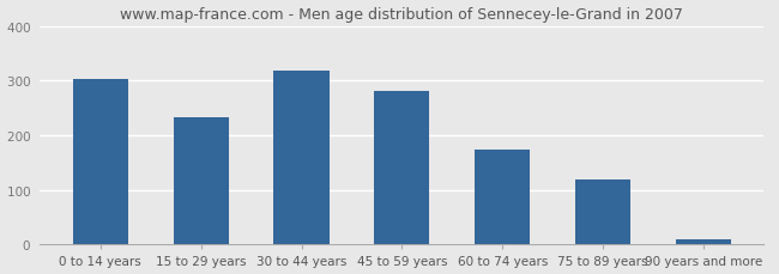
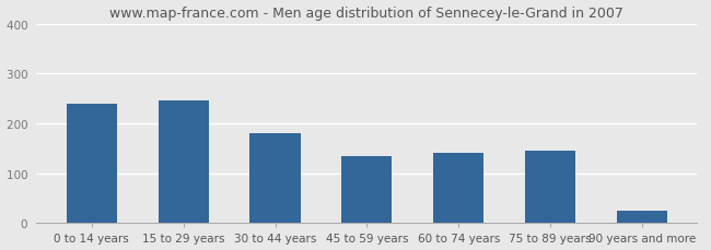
0 to 14 years: 303  -> 240 
15 to 29 years: 232  -> 245 
30 to 44 years: 318  -> 180 
45 to 59 years: 280  -> 135 
60 to 74 years: 173  -> 140 
75 to 89 years: 119  -> 145 
90 years and more: 10  -> 25 
